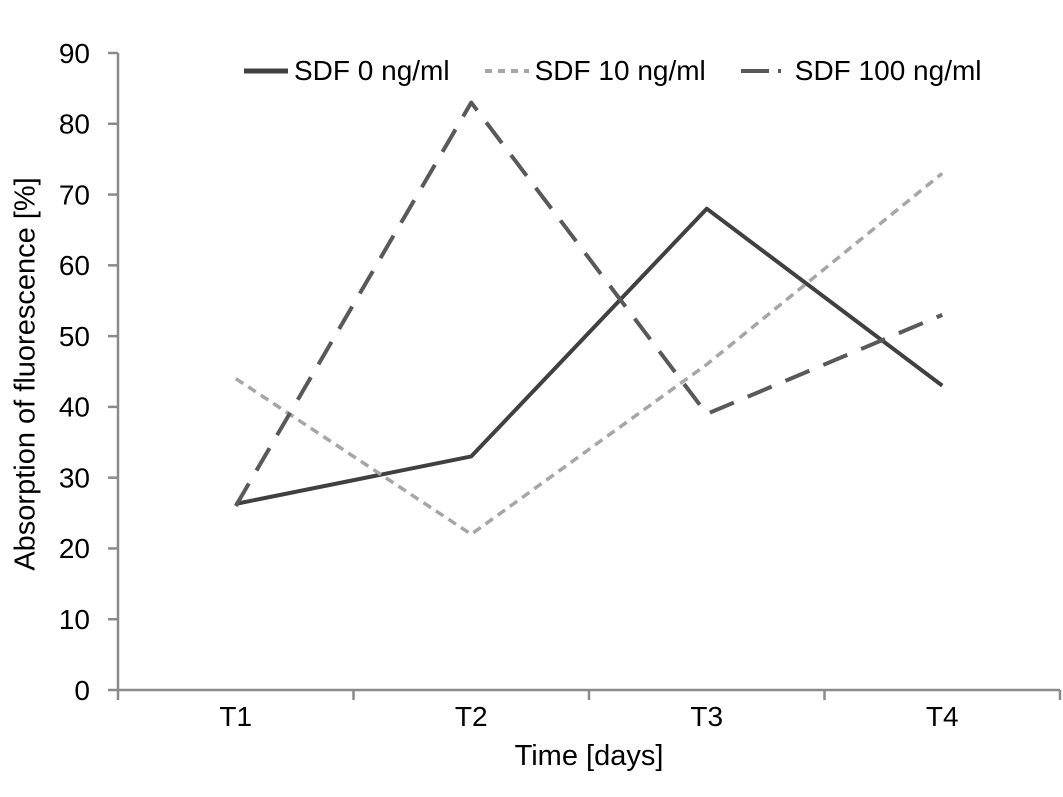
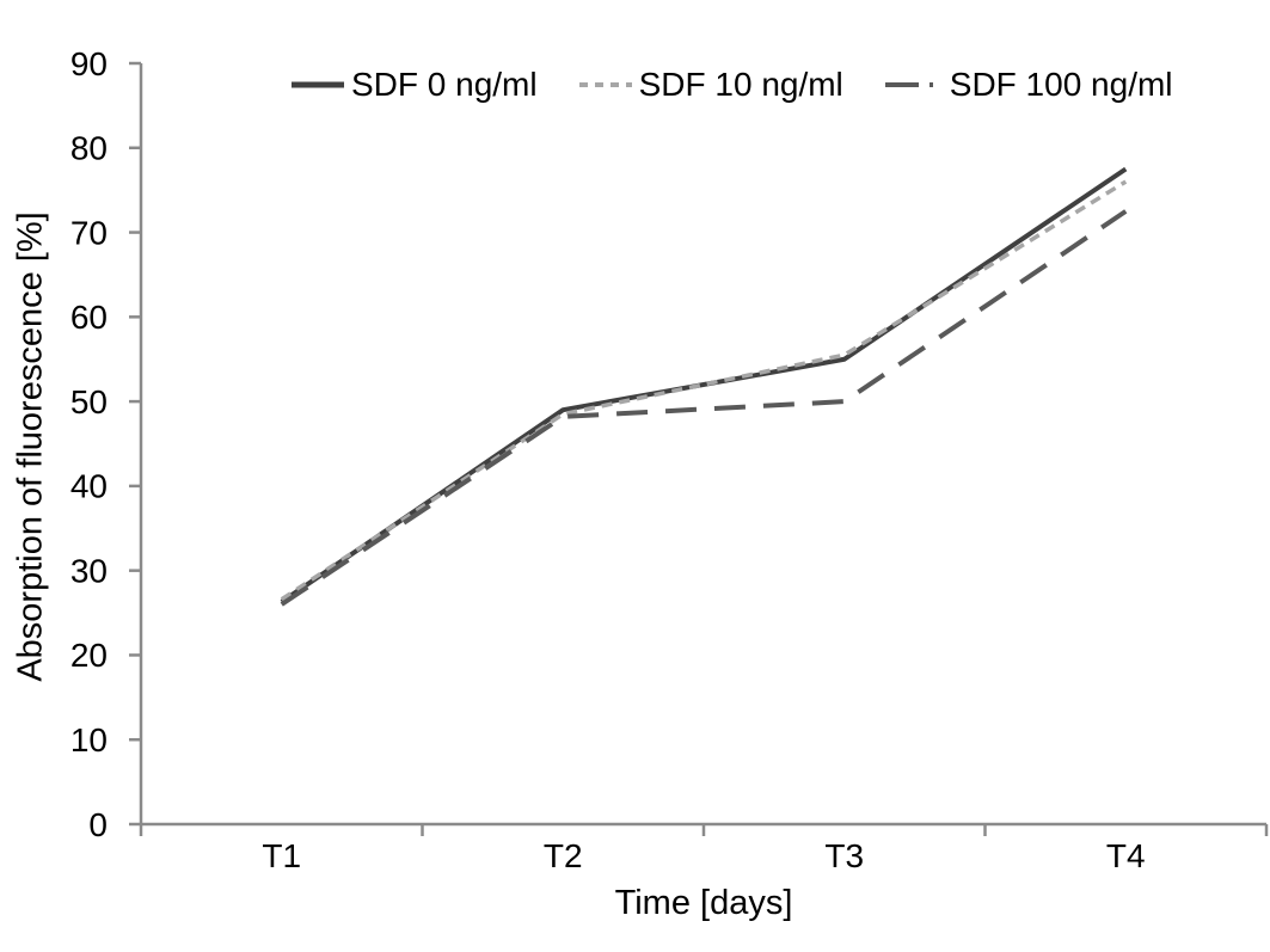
SDF 10 ng/ml/T1: 44 -> 27
SDF 0 ng/ml/T2: 33 -> 49
SDF 10 ng/ml/T2: 22 -> 48
SDF 100 ng/ml/T2: 83 -> 48
SDF 0 ng/ml/T3: 68 -> 55
SDF 10 ng/ml/T3: 46 -> 56
SDF 100 ng/ml/T3: 39 -> 50
SDF 0 ng/ml/T4: 43 -> 78
SDF 10 ng/ml/T4: 73 -> 76
SDF 100 ng/ml/T4: 53 -> 72
